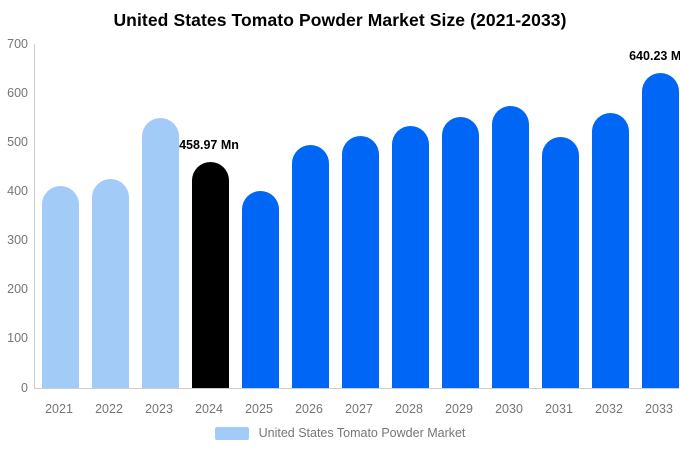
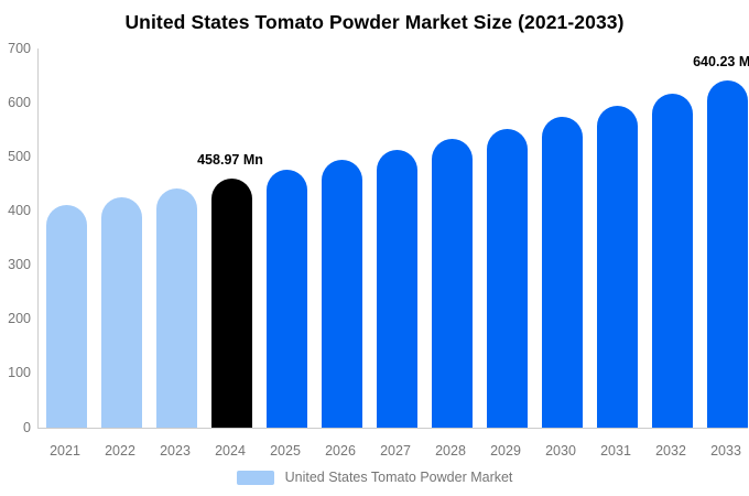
2023: 550 -> 440
2025: 400 -> 480
2031: 510 -> 590
2032: 560 -> 620
